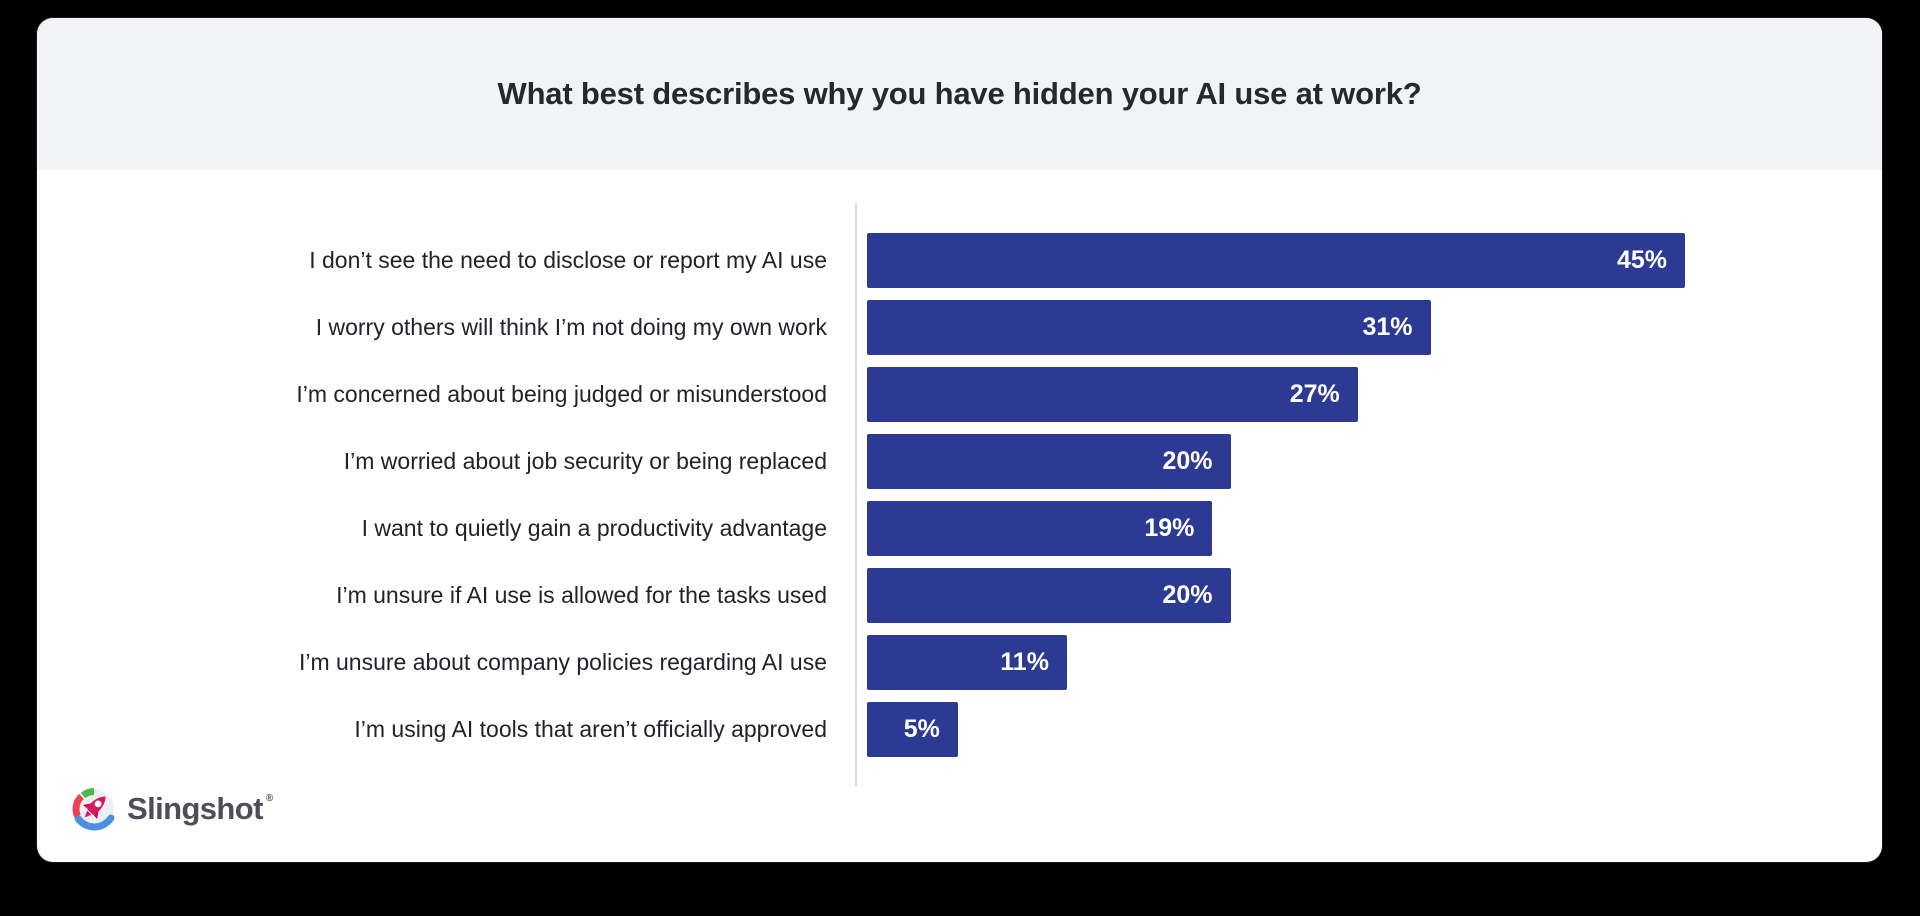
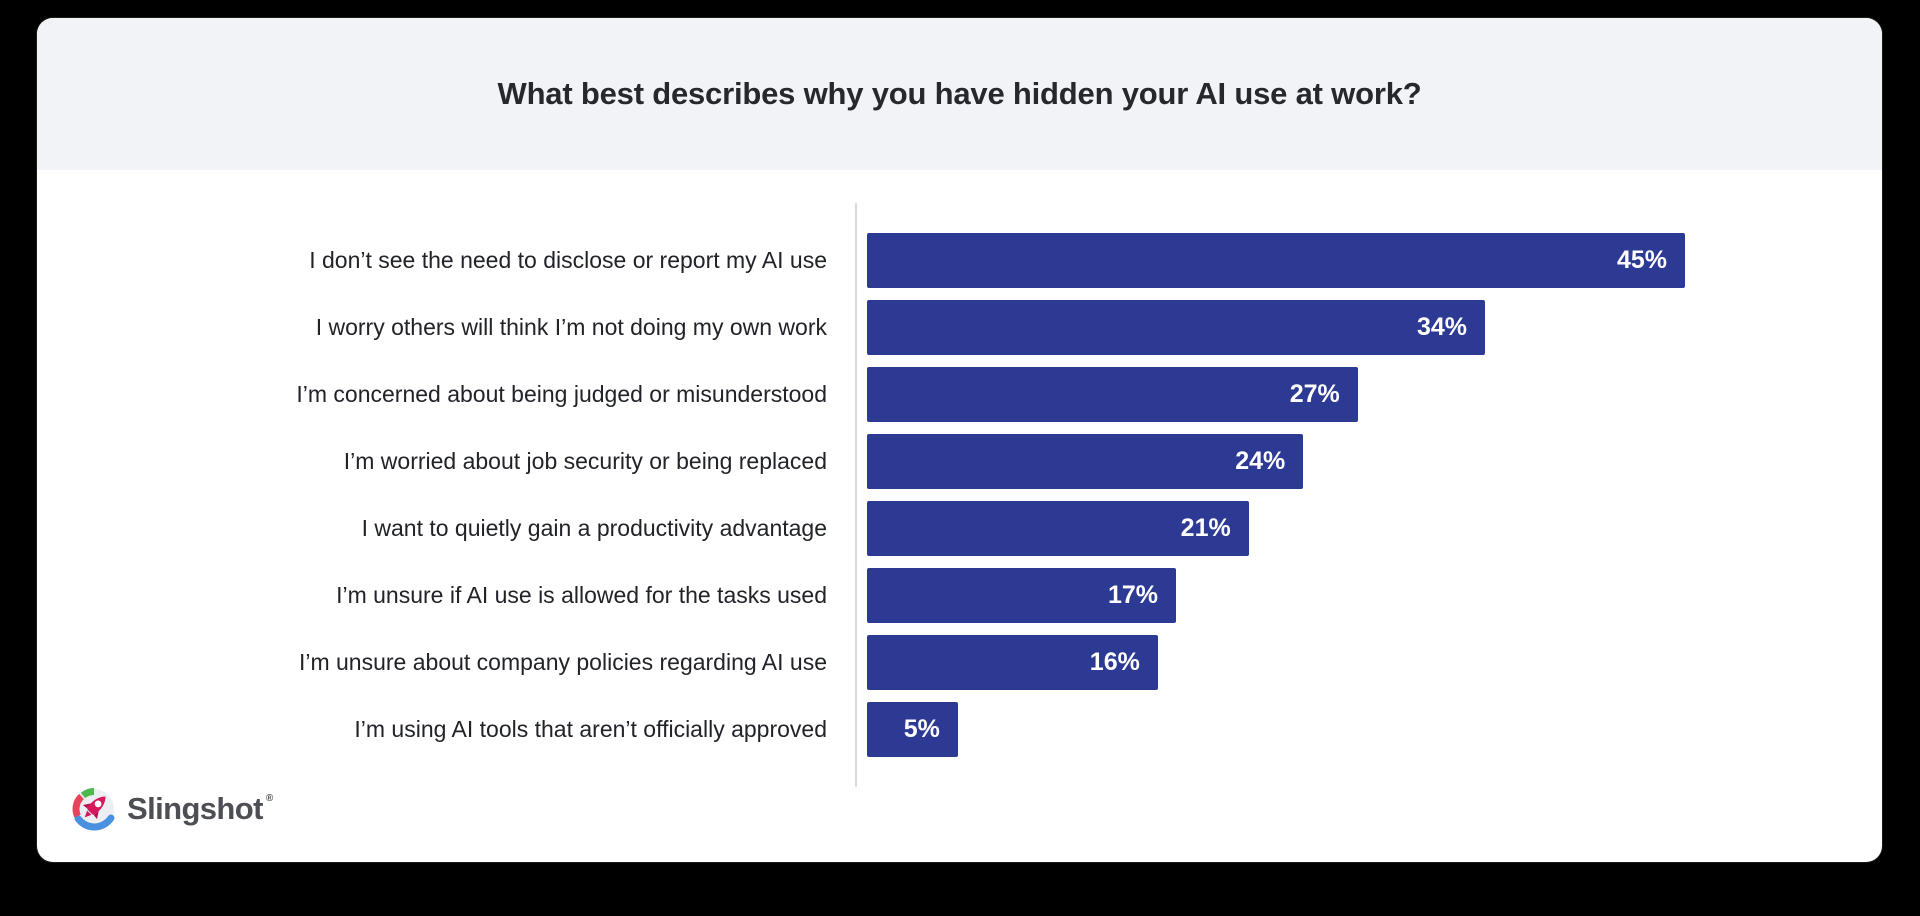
I worry others will think I’m not doing my own work: 31% -> 34%
I’m worried about job security or being replaced: 20% -> 24%
I want to quietly gain a productivity advantage: 19% -> 21%
I’m unsure if AI use is allowed for the tasks used: 20% -> 17%
I’m unsure about company policies regarding AI use: 11% -> 16%
